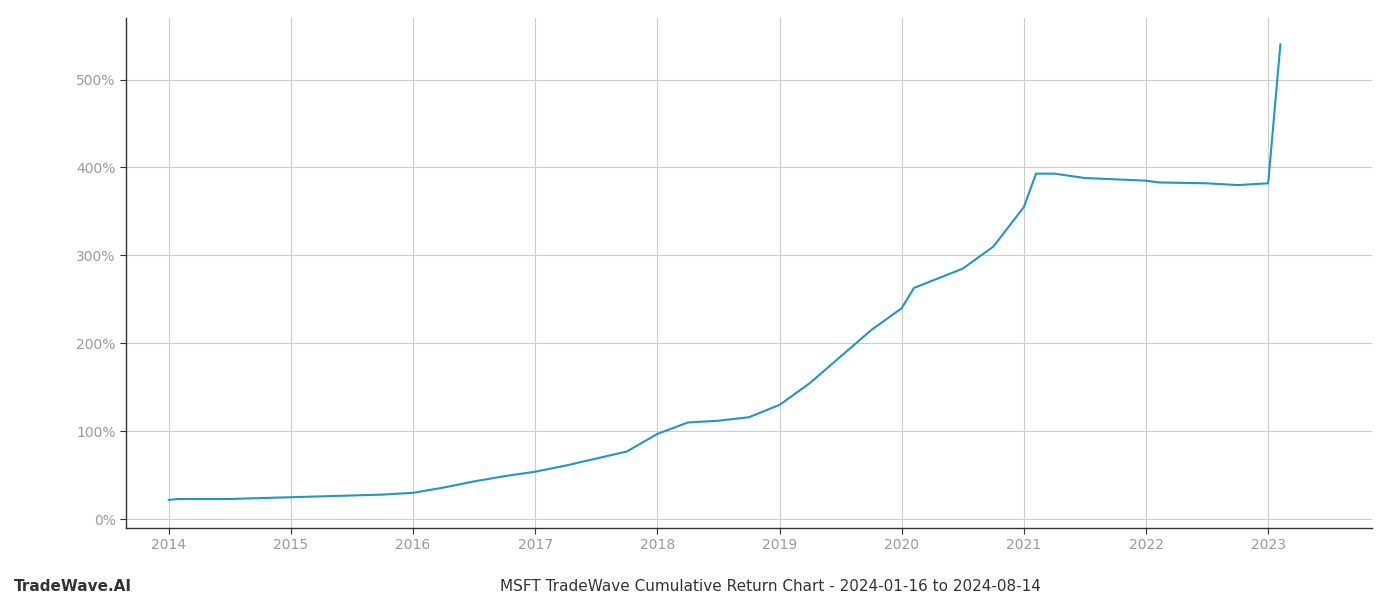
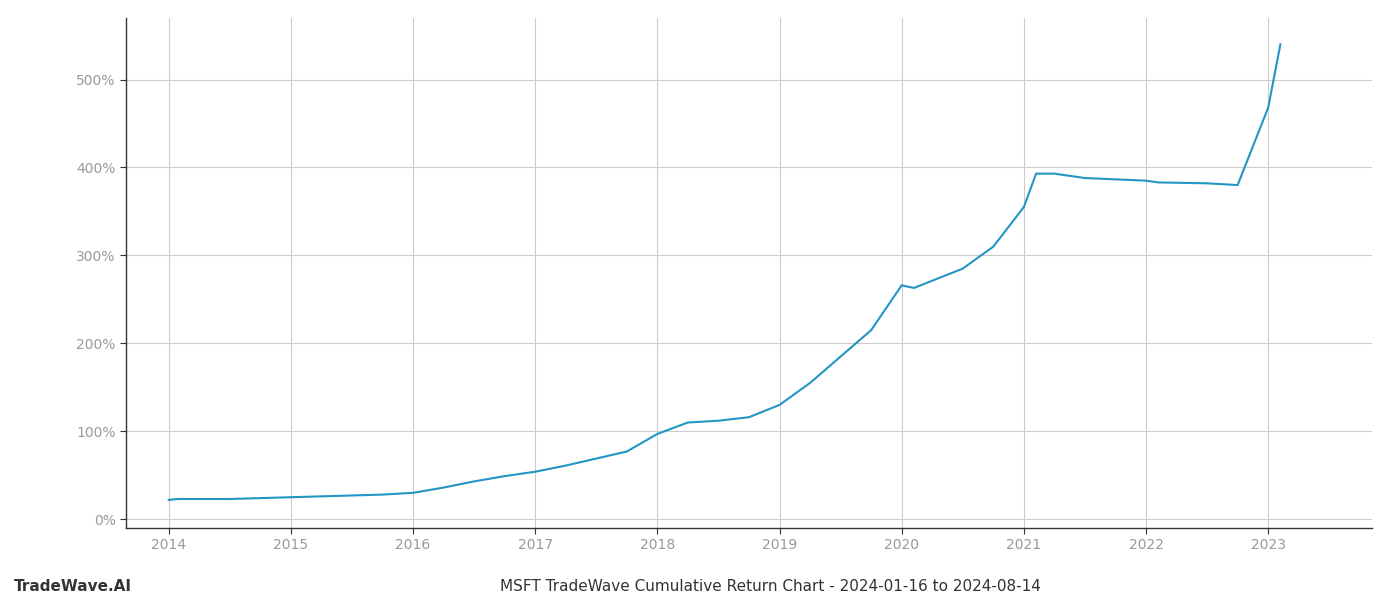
2020: 240% -> 266%
2023: 382% -> 468%
